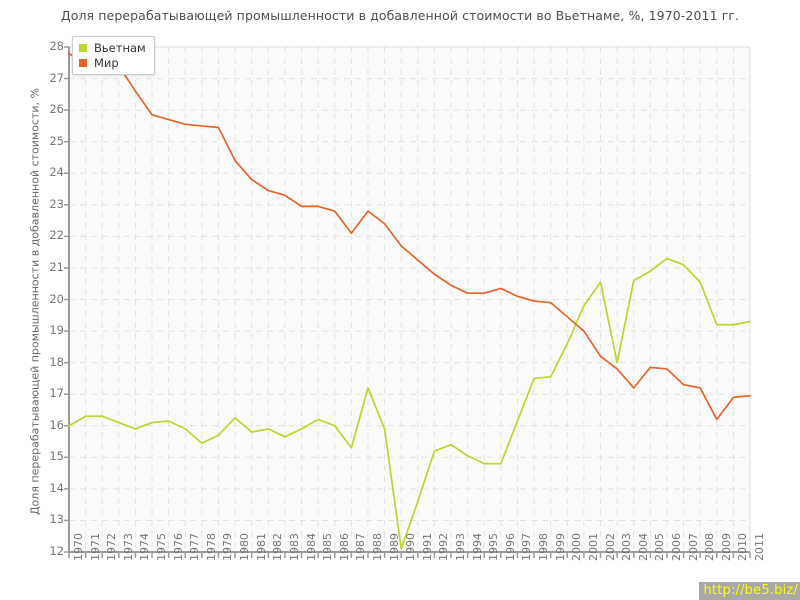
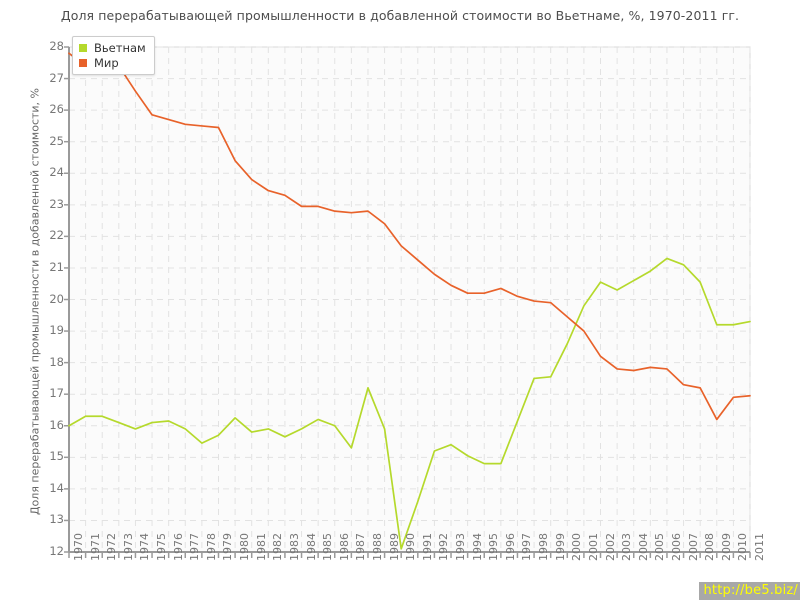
Мир/1987: 22.1 -> 22.8
Вьетнам/2003: 18.0 -> 20.3
Мир/2004: 17.2 -> 17.8
